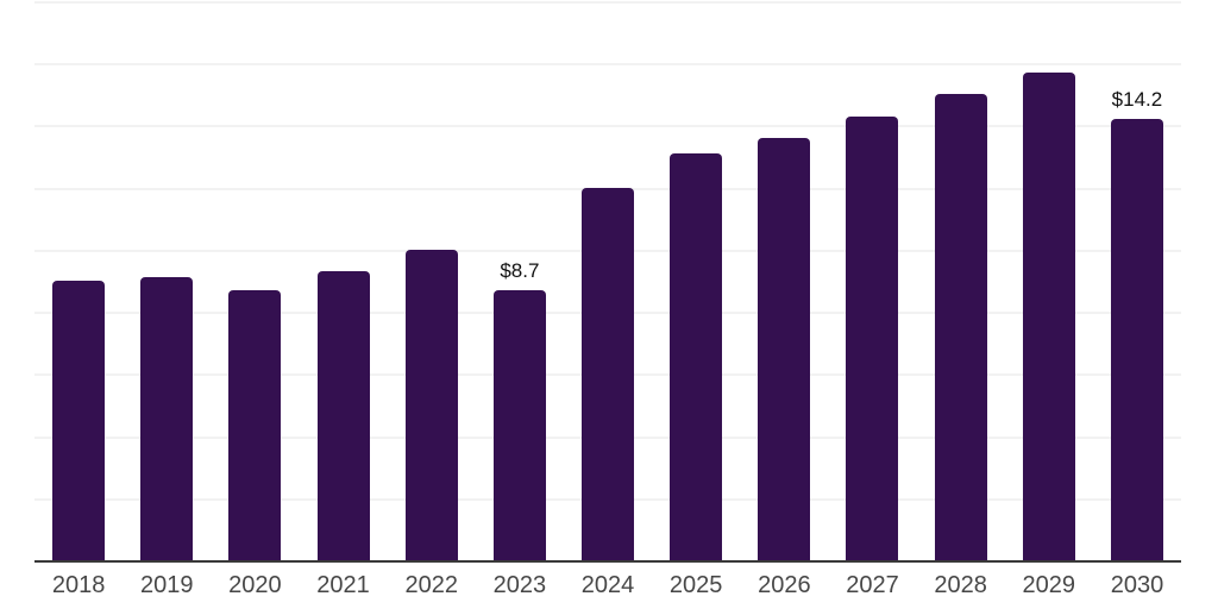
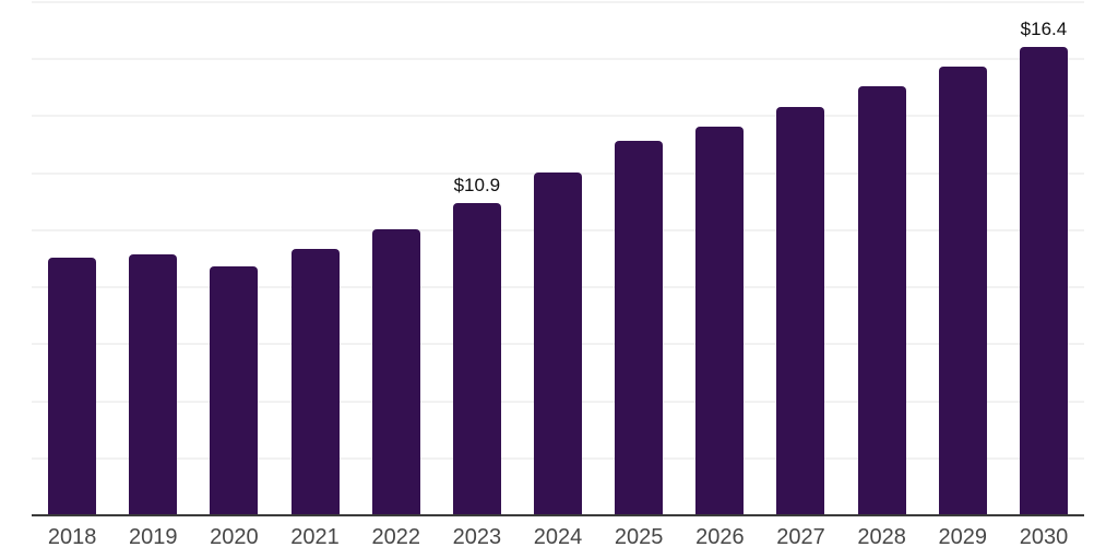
2023: $8.7 -> $10.9
2030: $14.2 -> $16.4
